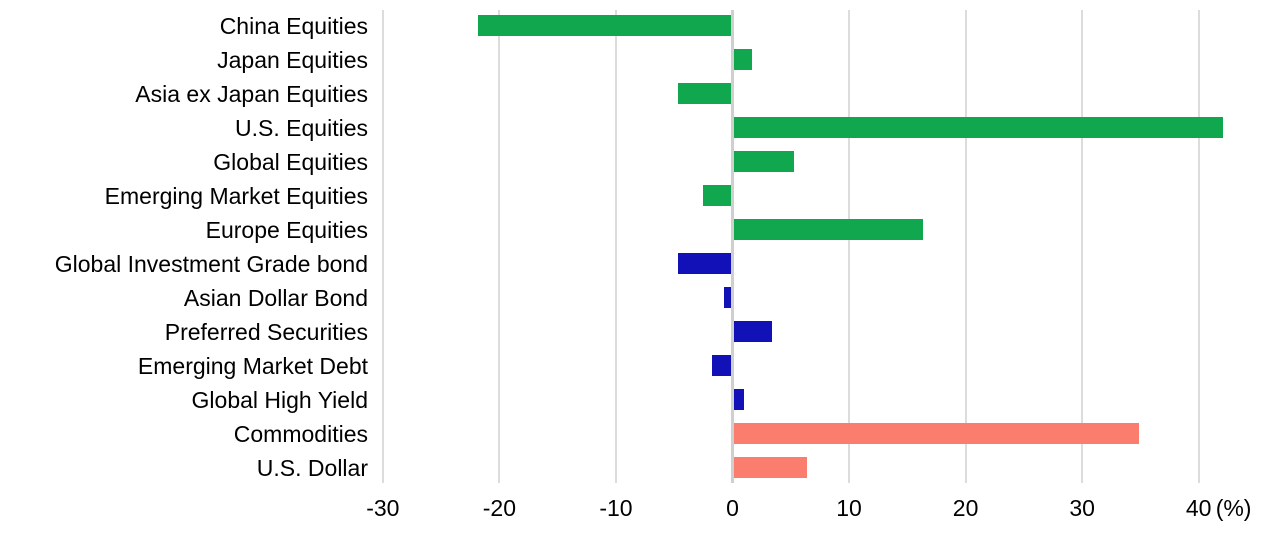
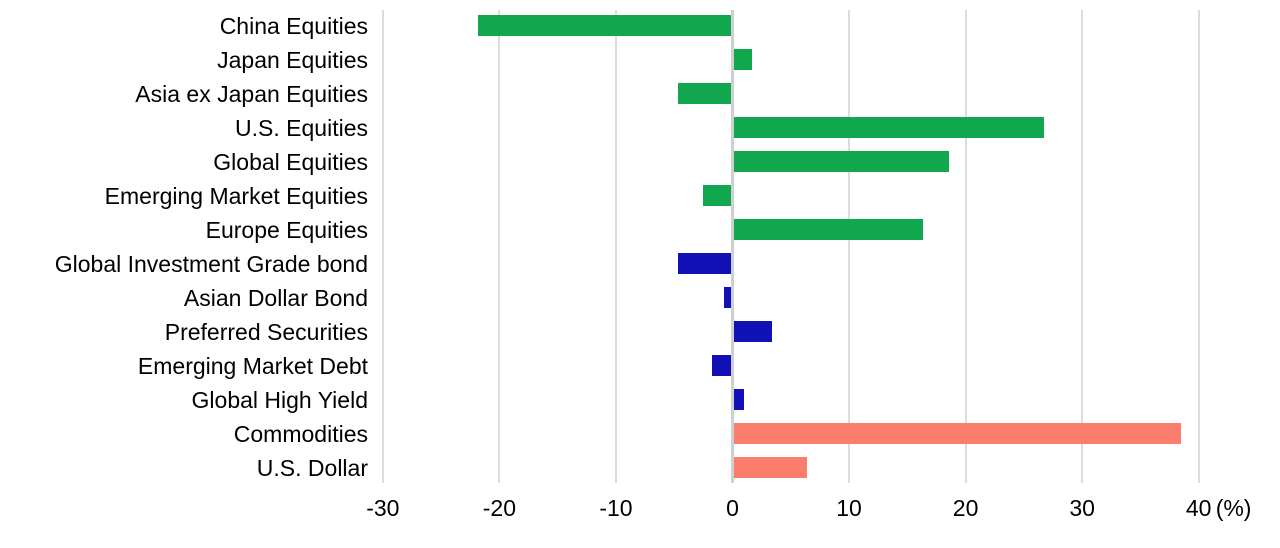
U.S. Equities: 42.1 -> 26.7
Global Equities: 5.3 -> 18.6
Commodities: 34.9 -> 38.5
